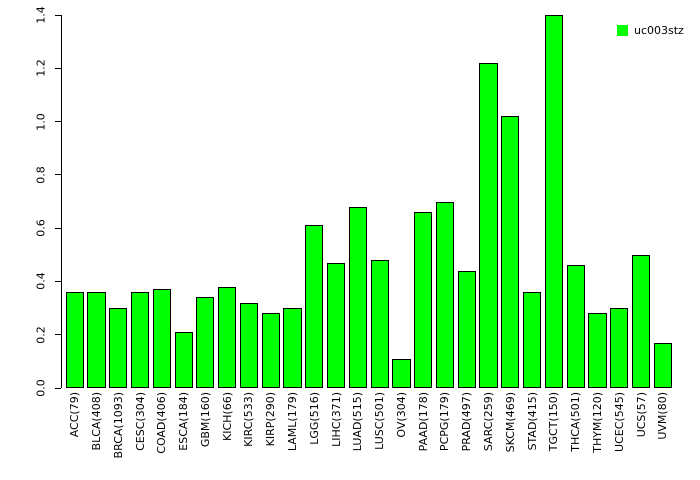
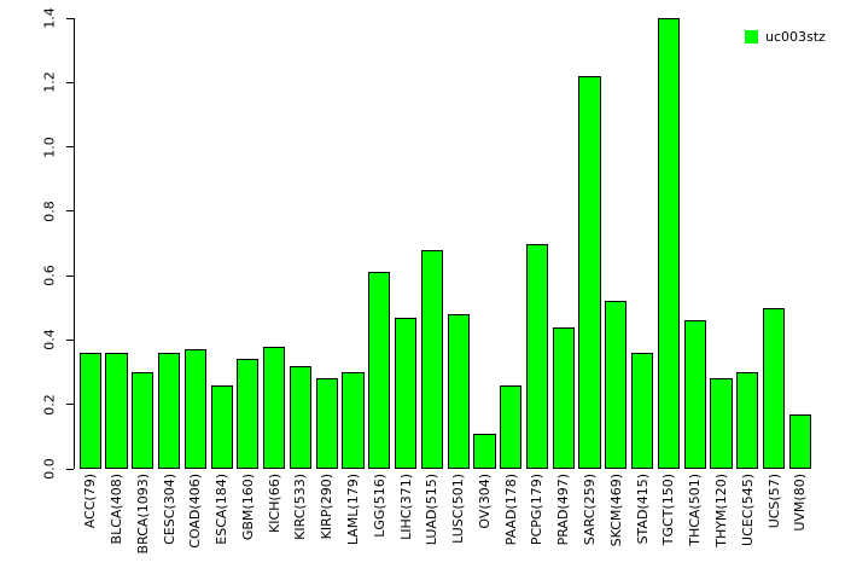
ESCA(184): 0.21 -> 0.26
PAAD(178): 0.66 -> 0.26
SKCM(469): 1.02 -> 0.52
